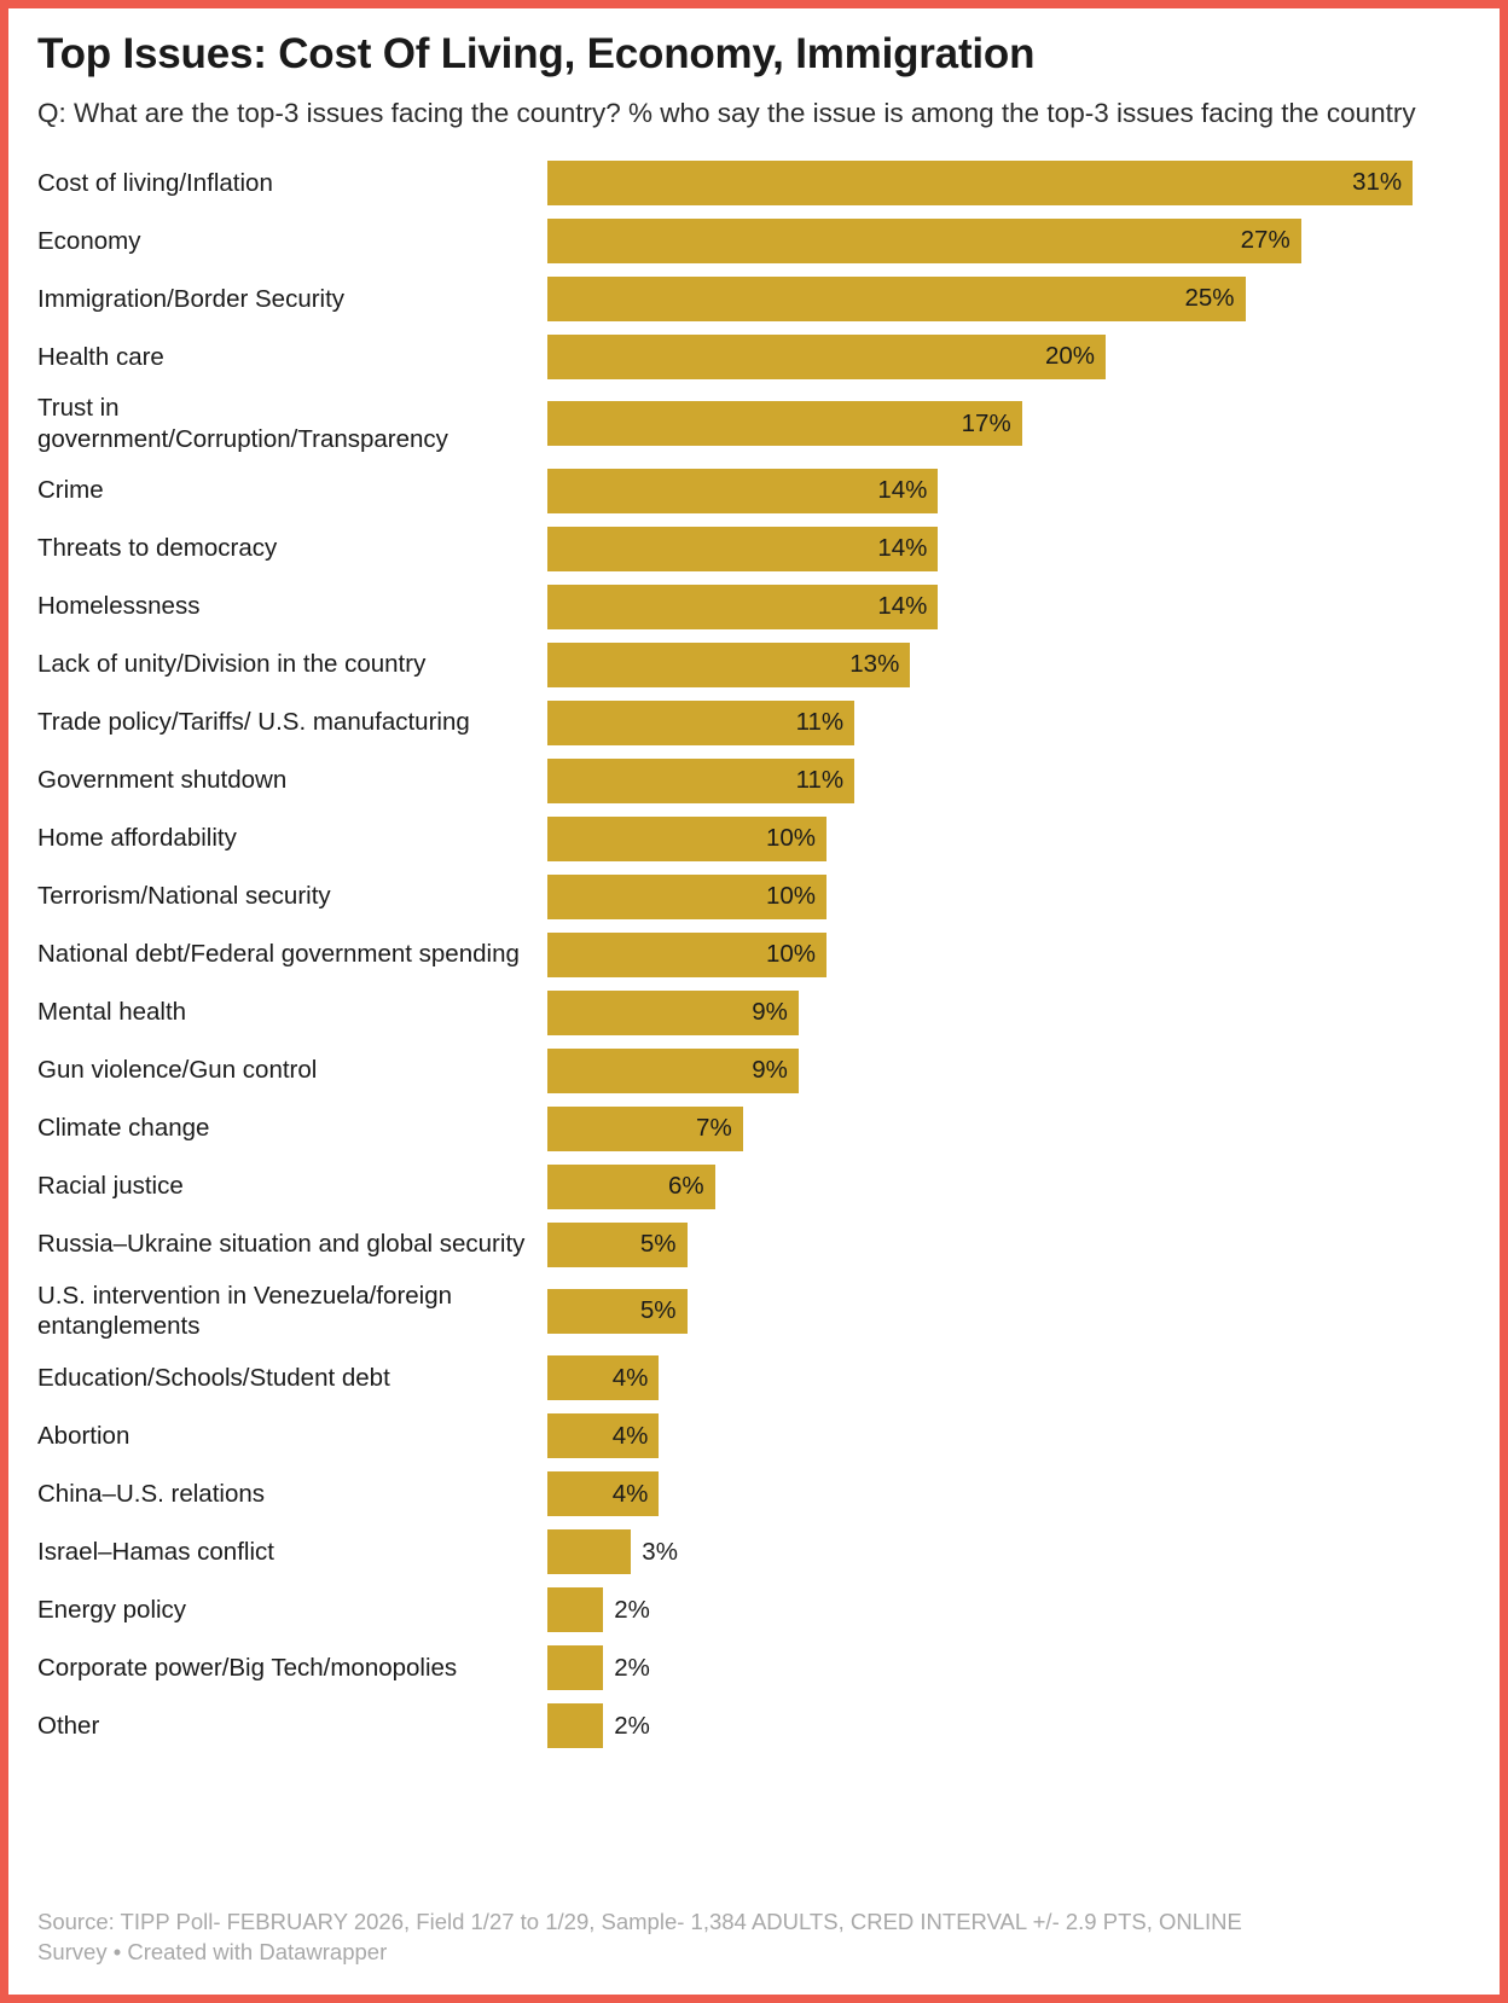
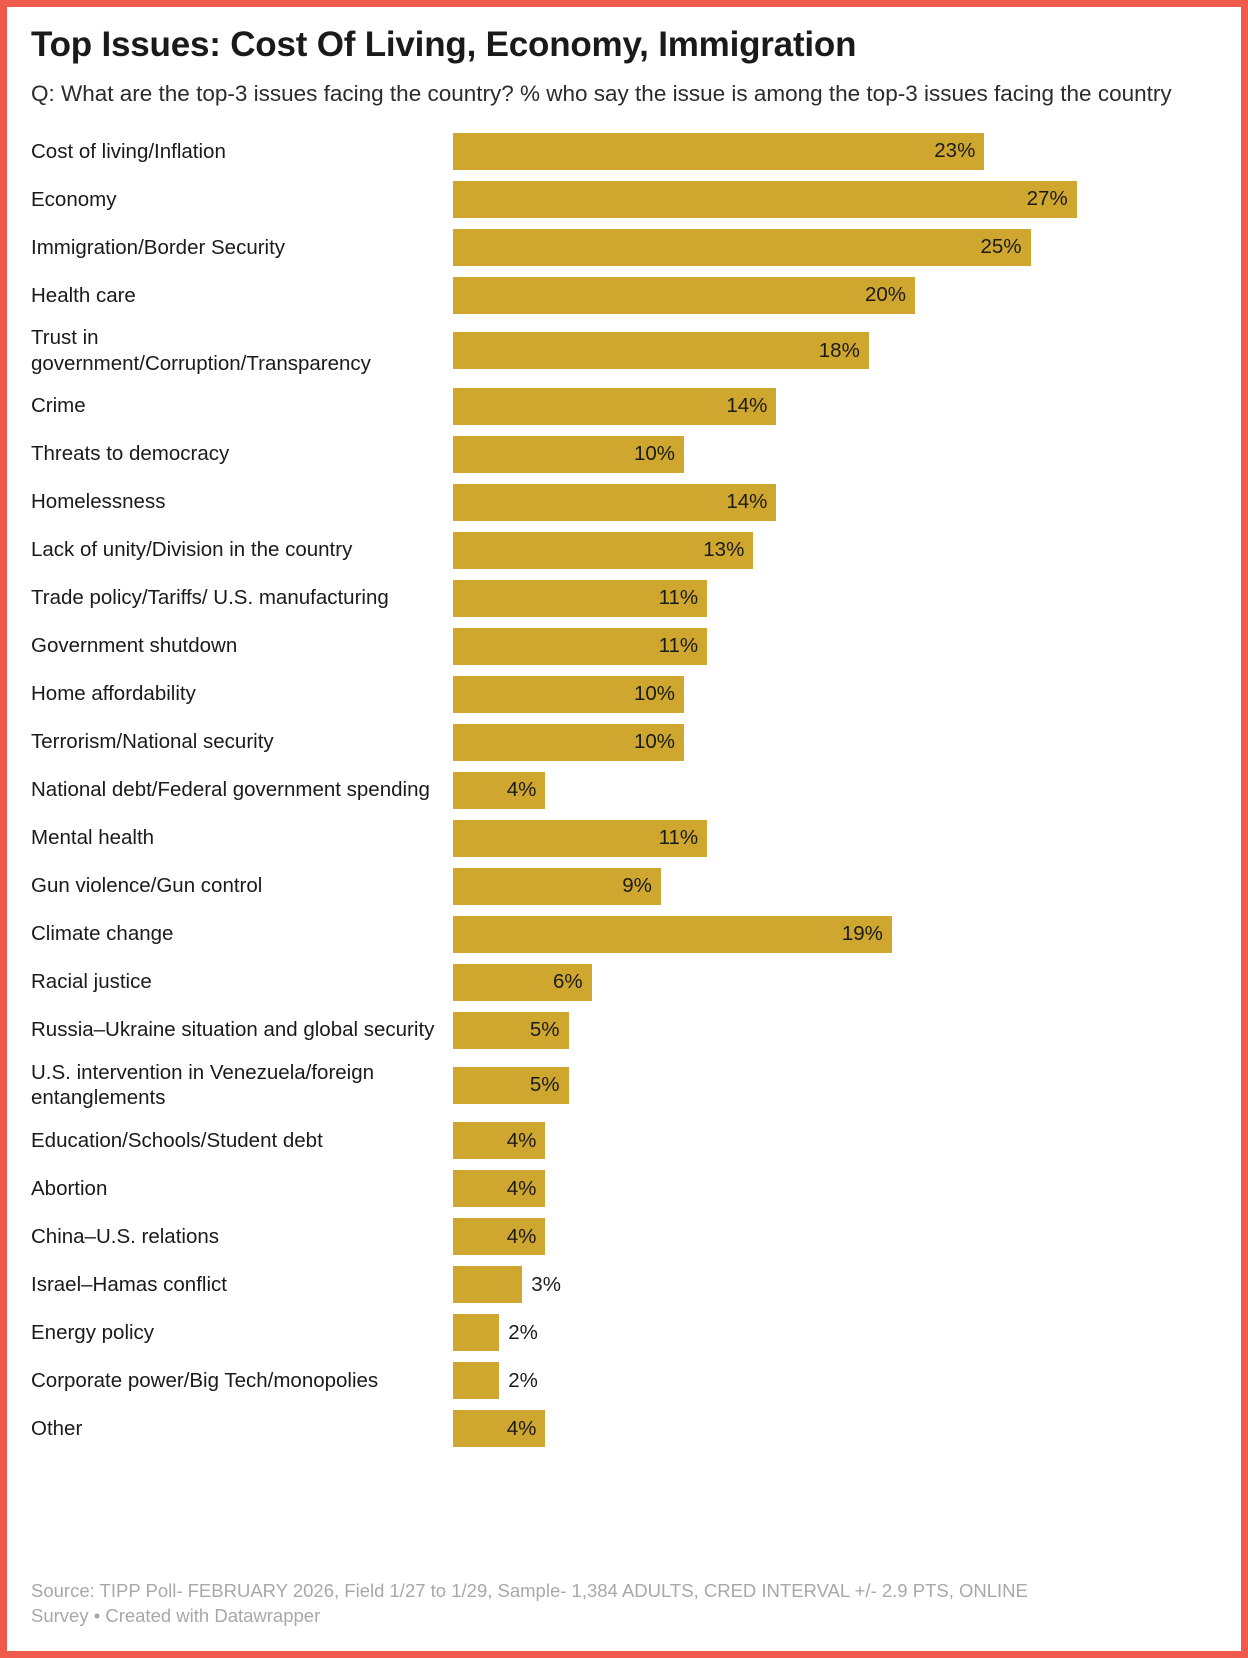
Cost of living/Inflation: 31% -> 23%
Trust in government/Corruption/Transparency: 17% -> 18%
Threats to democracy: 14% -> 10%
National debt/Federal government spending: 10% -> 4%
Mental health: 9% -> 11%
Climate change: 7% -> 19%
Other: 2% -> 4%
